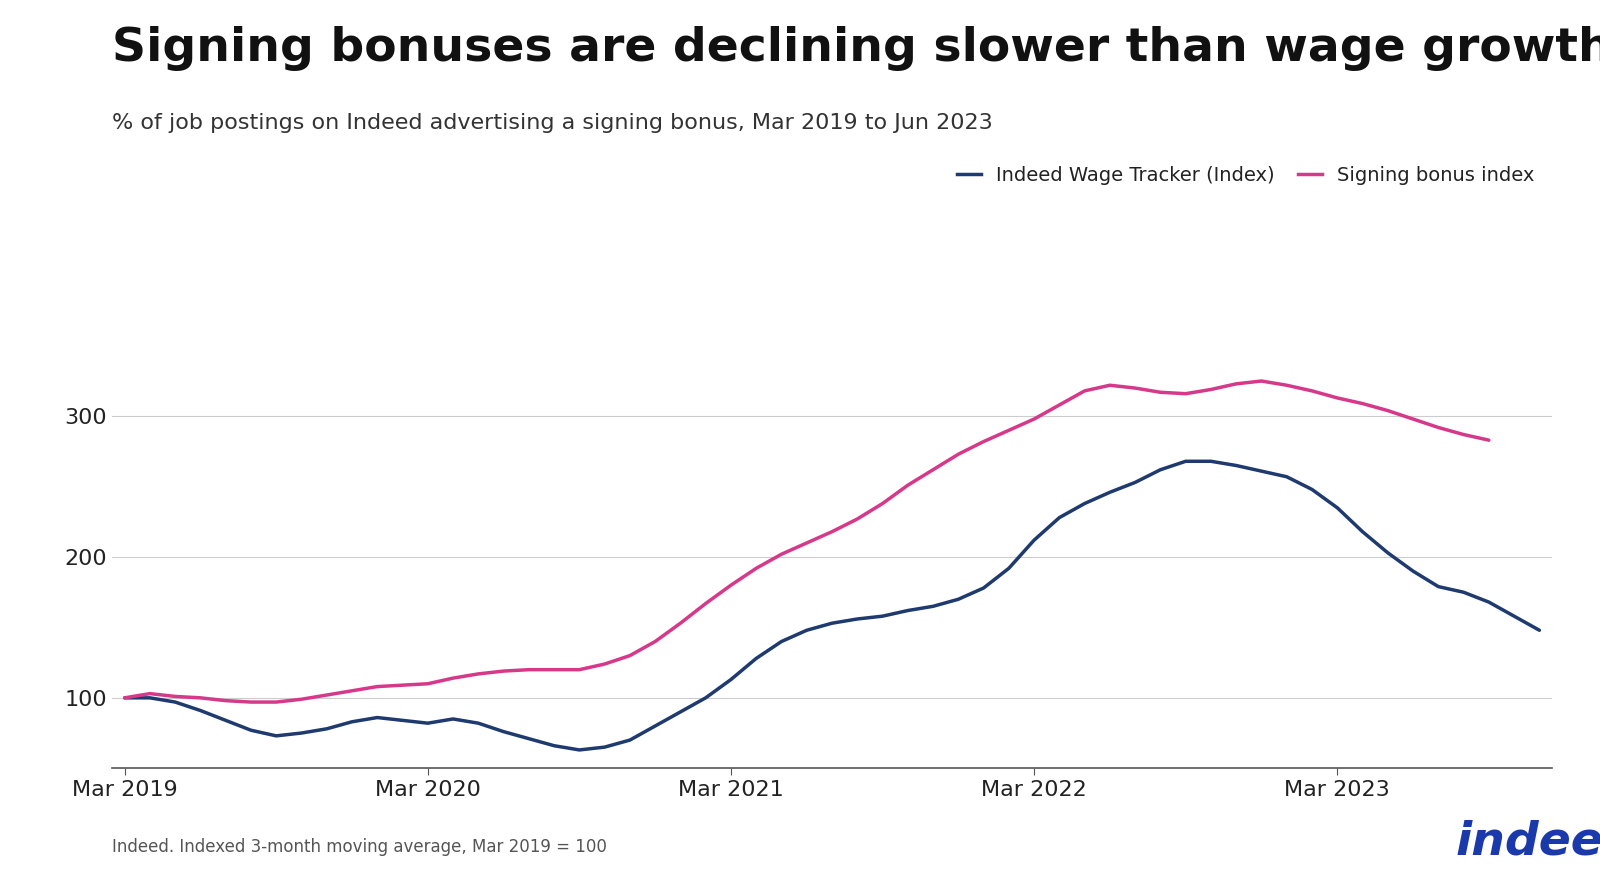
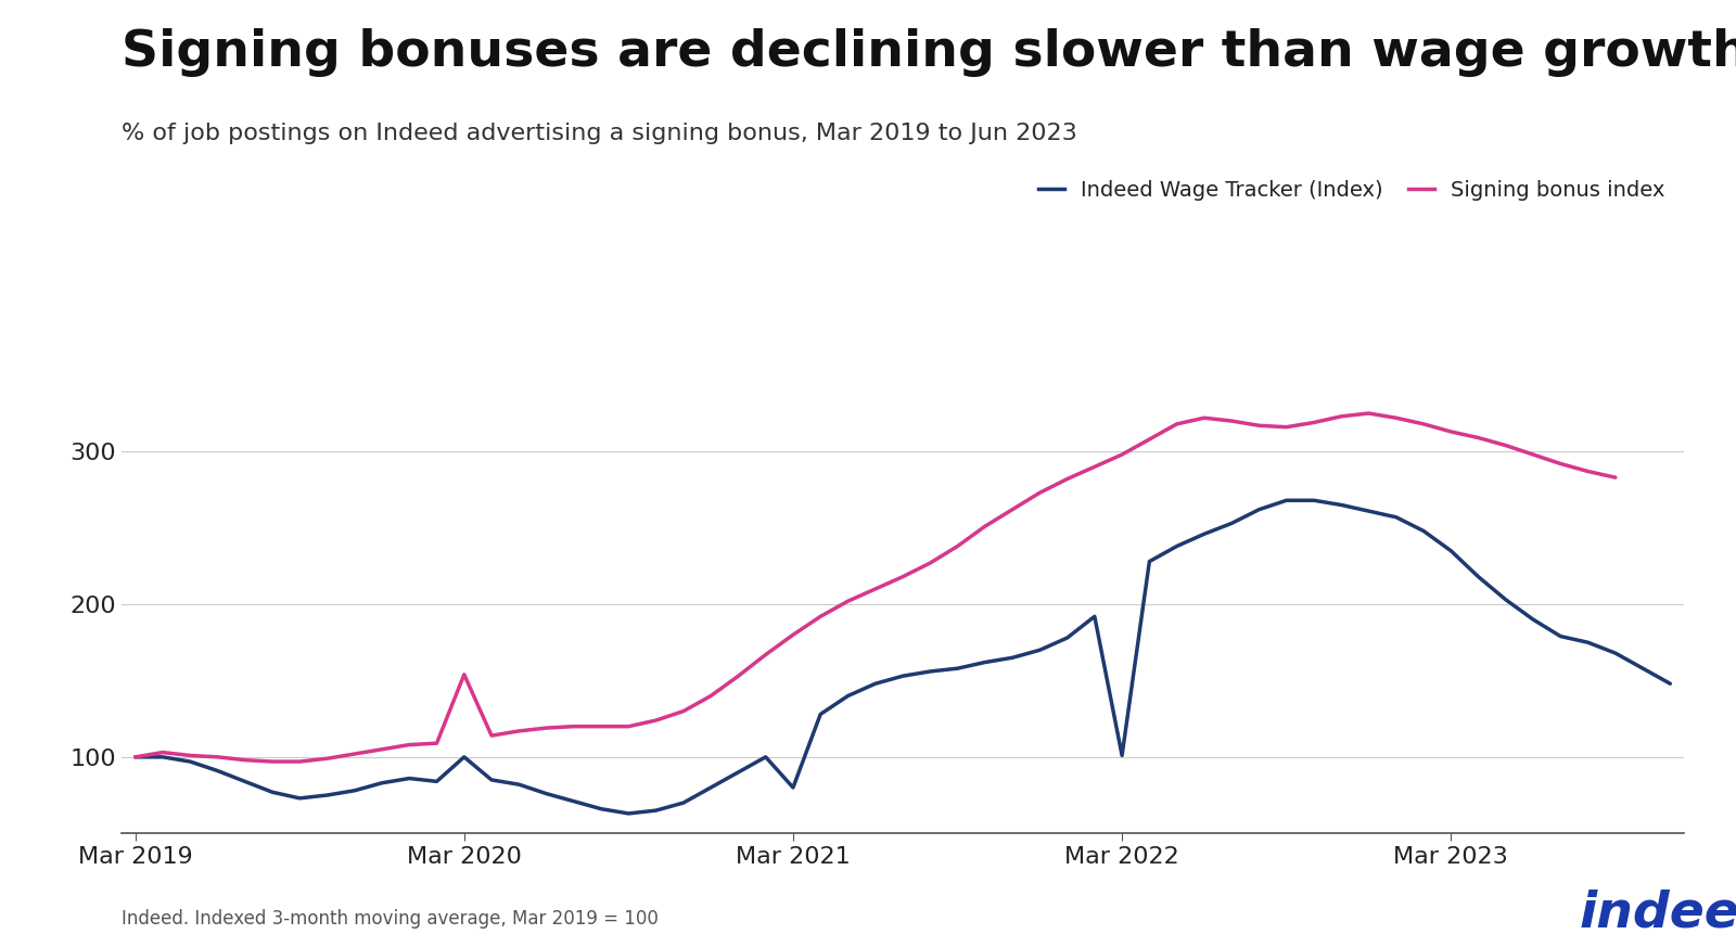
Indeed Wage Tracker (Index)/Mar 2020: 82 -> 100
Signing bonus index/Mar 2020: 110 -> 154
Indeed Wage Tracker (Index)/Mar 2021: 113 -> 80
Indeed Wage Tracker (Index)/Mar 2022: 212 -> 101
